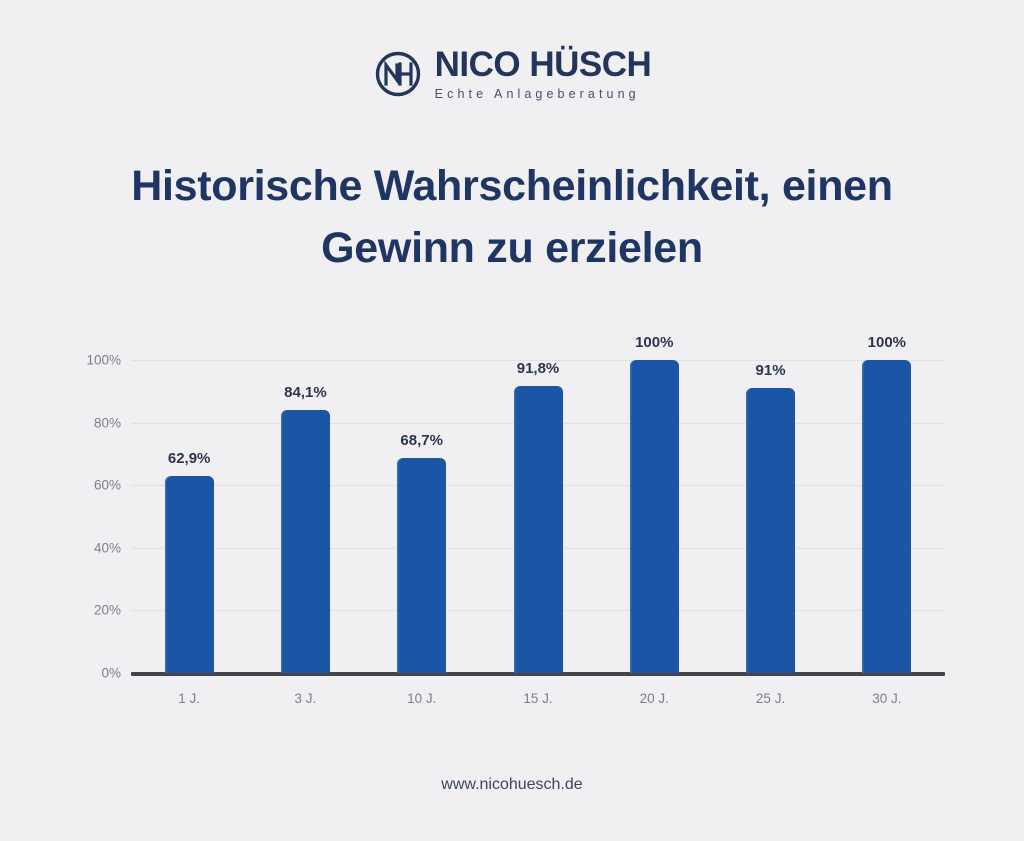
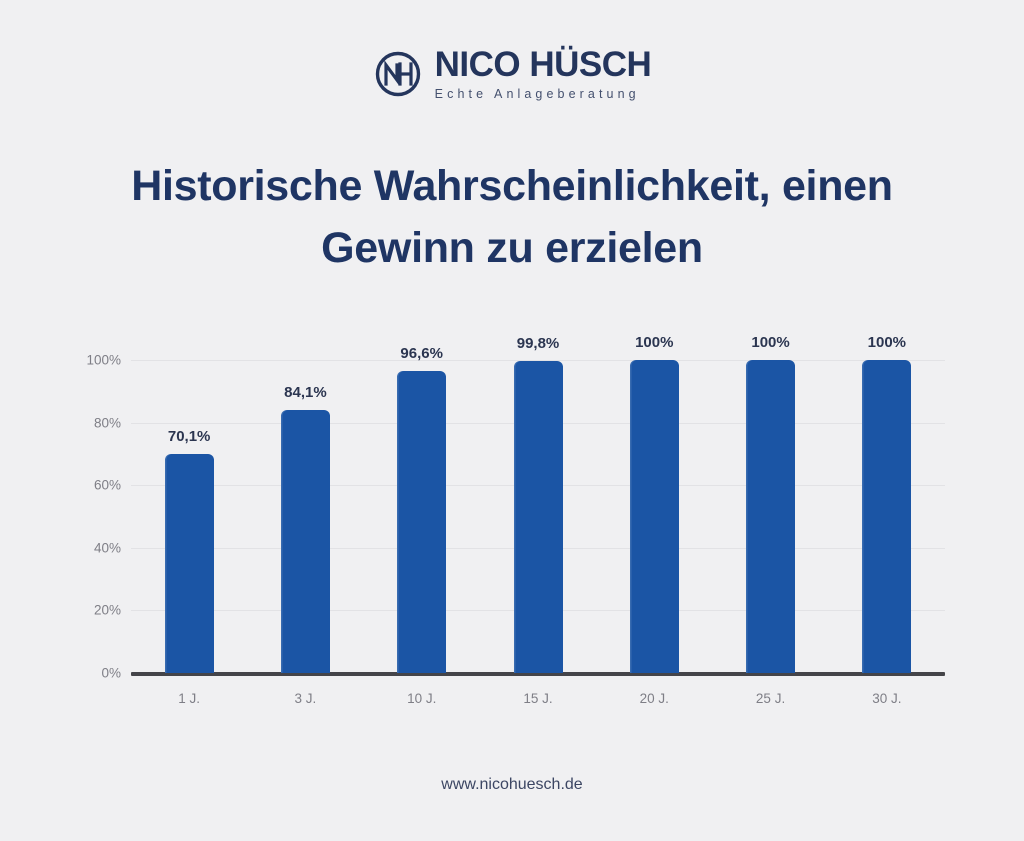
1 J.: 62,9% -> 70,1%
10 J.: 68,7% -> 96,6%
15 J.: 91,8% -> 99,8%
25 J.: 91% -> 100%
